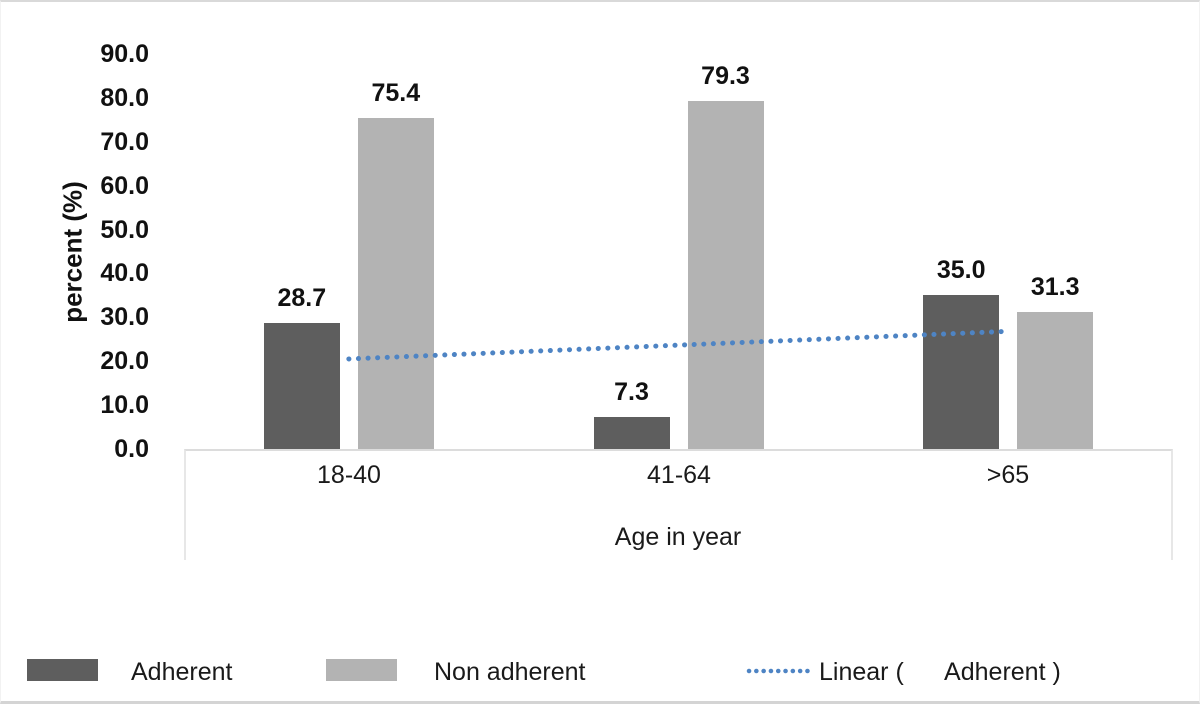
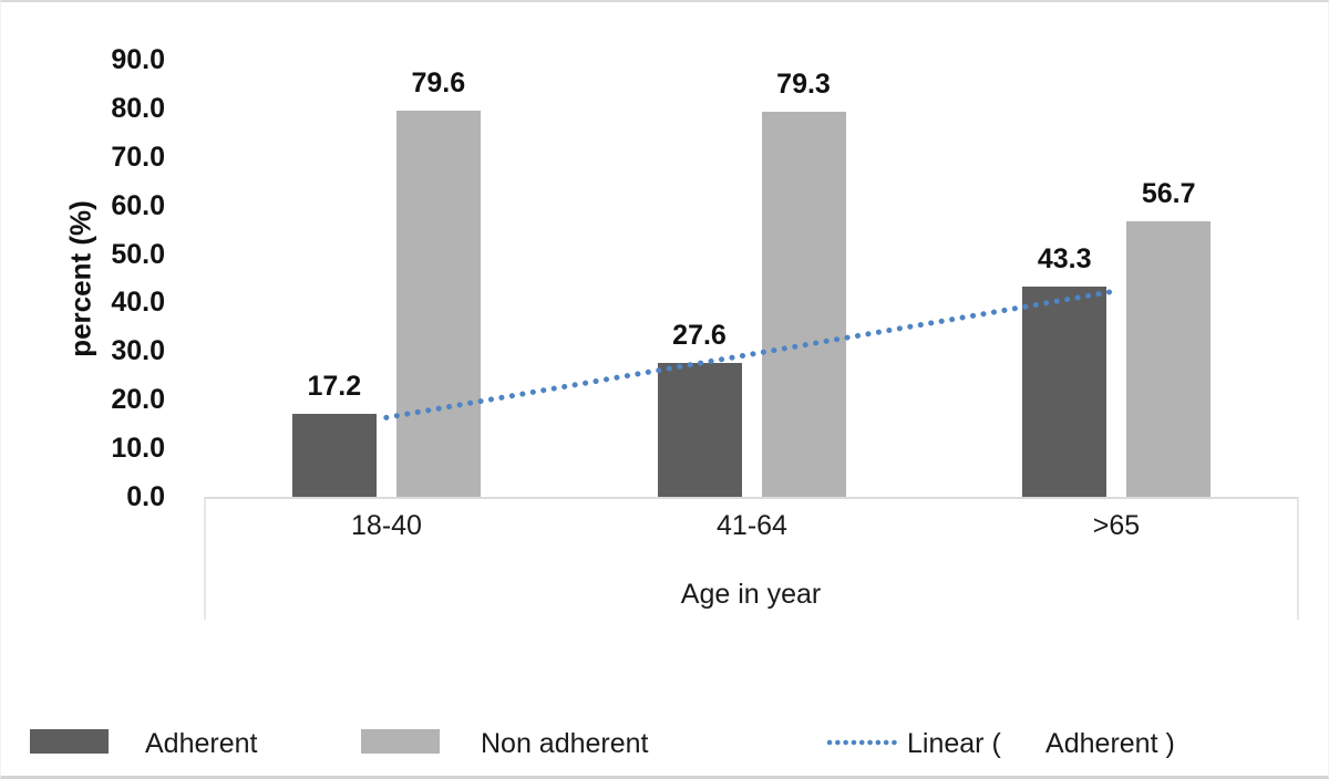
Adherent/18-40: 28.7 -> 17.2
Non adherent/18-40: 75.4 -> 79.6
Adherent/41-64: 7.3 -> 27.6
Adherent/>65: 35.0 -> 43.3
Non adherent/>65: 31.3 -> 56.7
